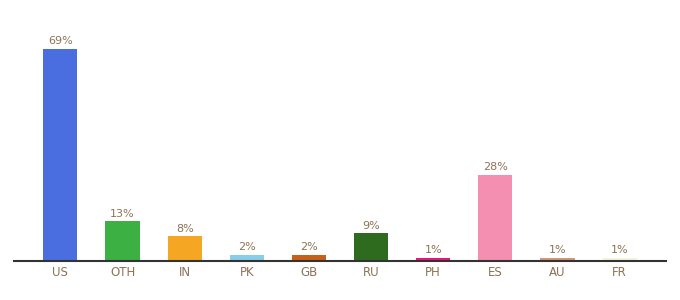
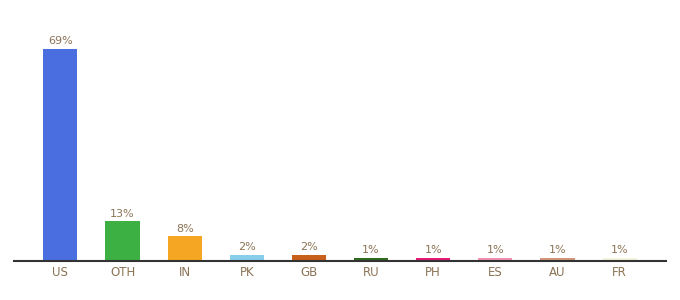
RU: 9% -> 1%
ES: 28% -> 1%
